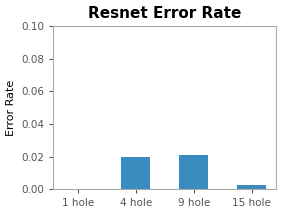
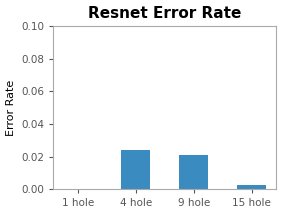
4 hole: 0.020 -> 0.024
